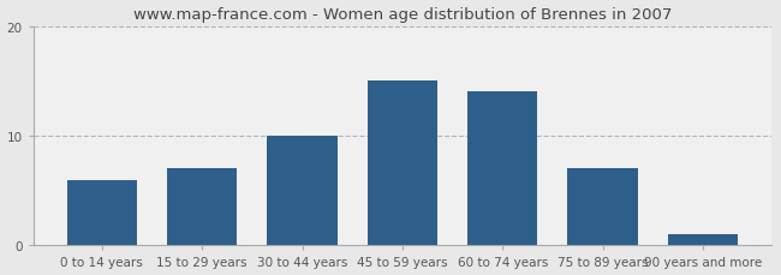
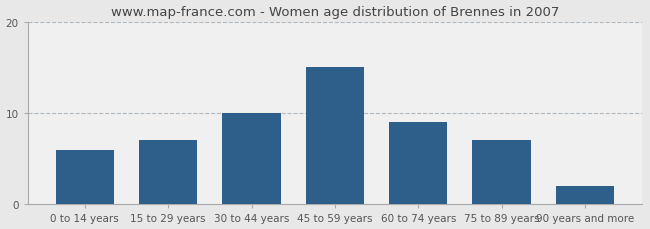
60 to 74 years: 14 -> 9
90 years and more: 1 -> 2
